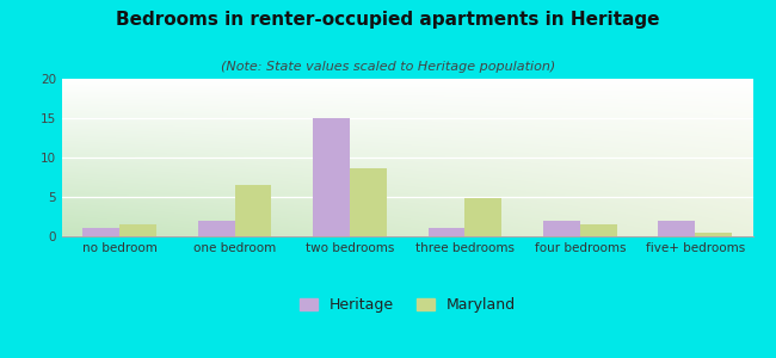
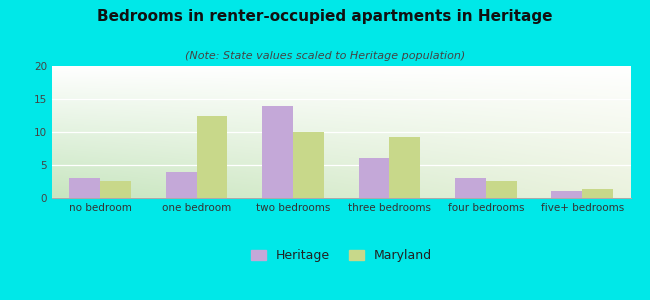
Heritage/no bedroom: 1 -> 3
Maryland/no bedroom: 1.5 -> 2.6
Heritage/one bedroom: 2 -> 4
Maryland/one bedroom: 6.5 -> 12.4
Heritage/two bedrooms: 15 -> 14
Maryland/two bedrooms: 8.7 -> 10.0
Heritage/three bedrooms: 1 -> 6
Maryland/three bedrooms: 4.8 -> 9.2
Heritage/four bedrooms: 2 -> 3
Maryland/four bedrooms: 1.5 -> 2.6
Heritage/five+ bedrooms: 2 -> 1
Maryland/five+ bedrooms: 0.5 -> 1.4
